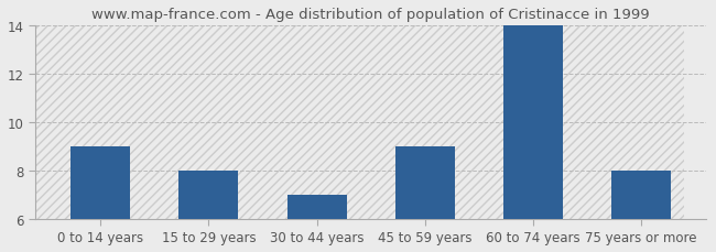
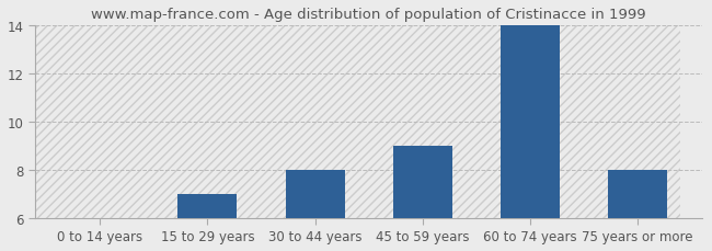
0 to 14 years: 9 -> 6
15 to 29 years: 8 -> 7
30 to 44 years: 7 -> 8
